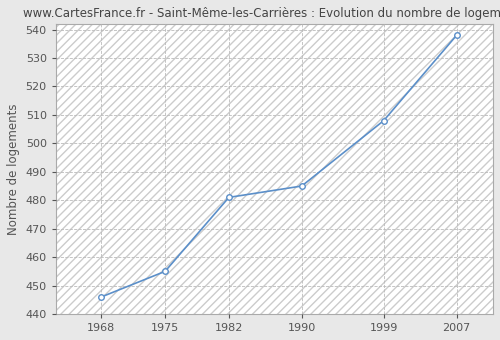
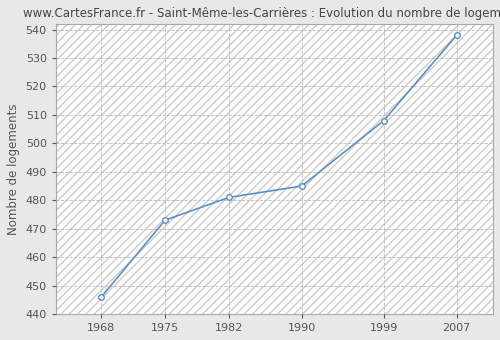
1975: 455 -> 473
